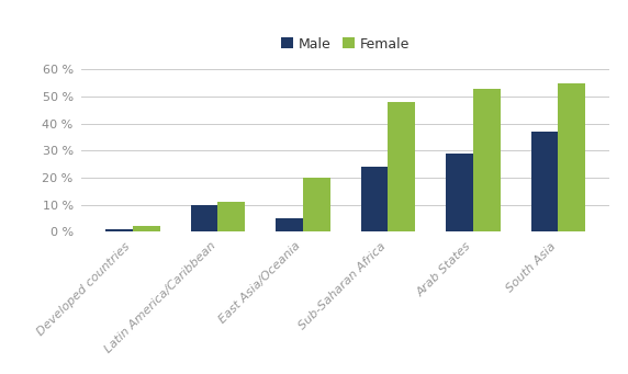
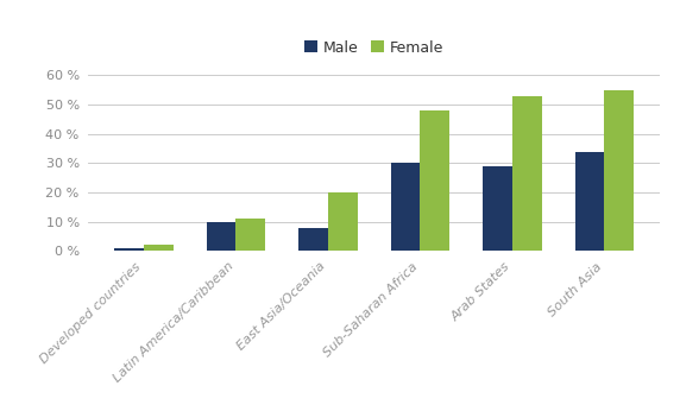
Male/East Asia/Oceania: 5 % -> 8 %
Male/Sub-Saharan Africa: 24 % -> 30 %
Male/South Asia: 37 % -> 34 %
